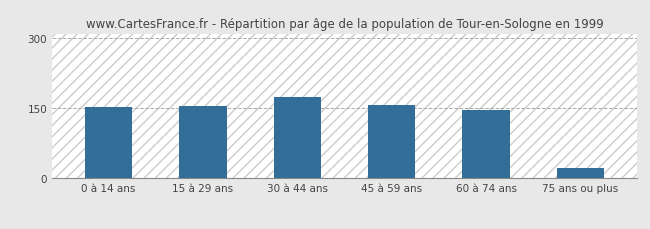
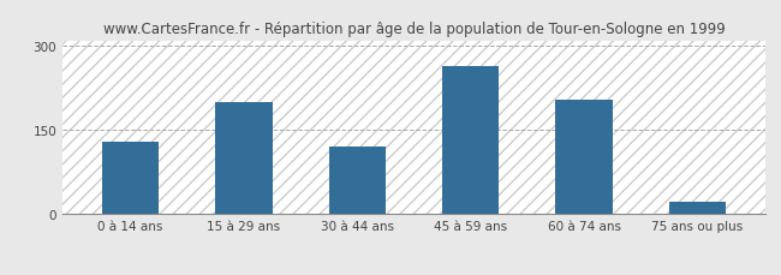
0 à 14 ans: 153 -> 130
15 à 29 ans: 154 -> 200
30 à 44 ans: 175 -> 120
45 à 59 ans: 156 -> 265
60 à 74 ans: 147 -> 205
